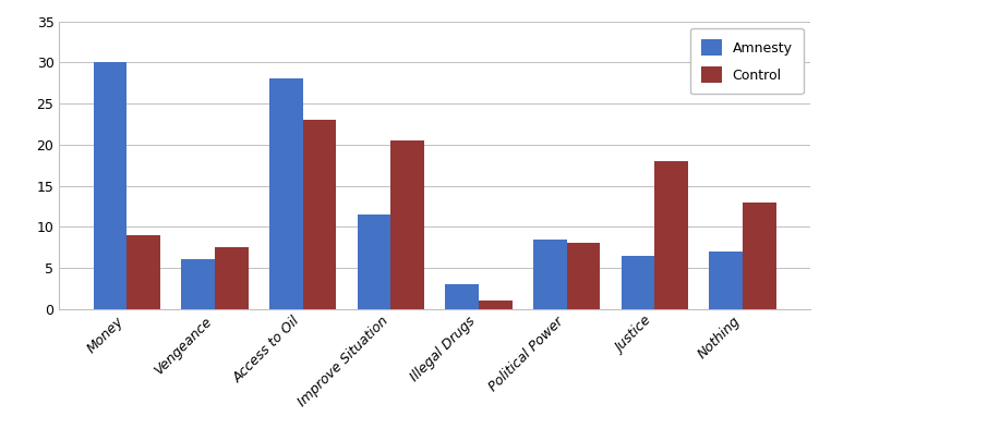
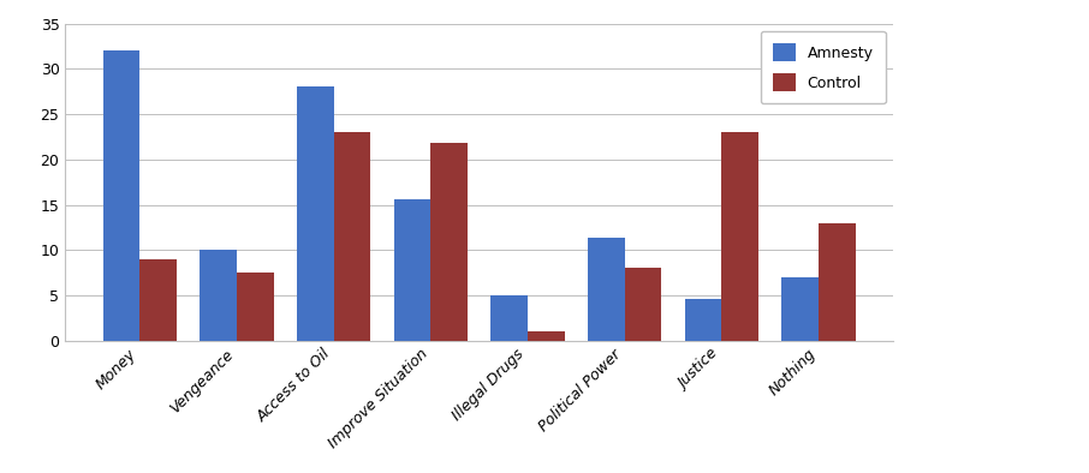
Amnesty/Money: 30.0 -> 32.0
Amnesty/Vengeance: 6.0 -> 10.0
Amnesty/Improve Situation: 11.5 -> 15.6
Control/Improve Situation: 20.5 -> 21.8
Amnesty/Illegal Drugs: 3.0 -> 5.0
Amnesty/Political Power: 8.5 -> 11.4
Amnesty/Justice: 6.5 -> 4.6
Control/Justice: 18.0 -> 23.0
